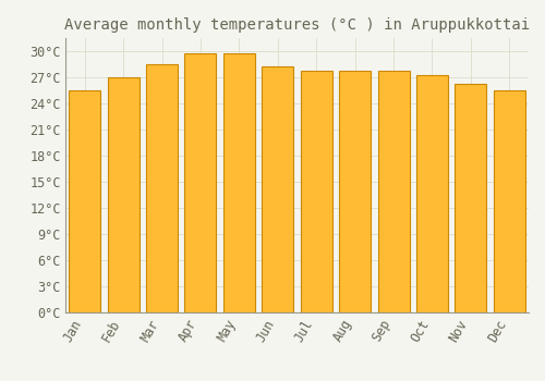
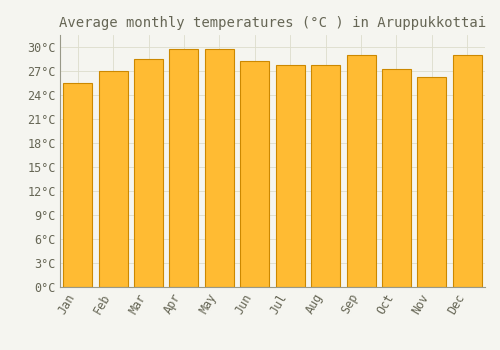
Sep: 27.8°C -> 29.0°C
Dec: 25.5°C -> 29.0°C
